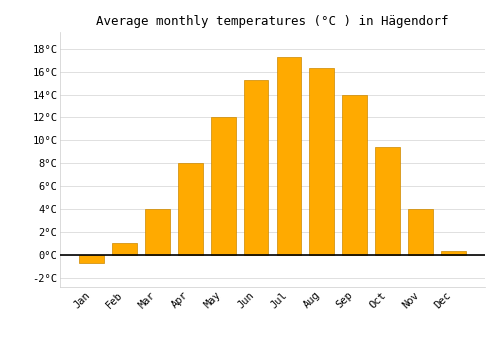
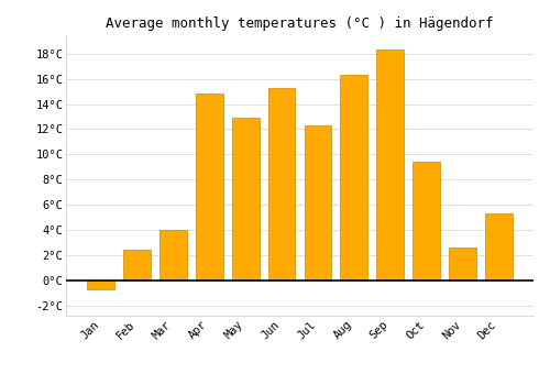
Feb: 1.0°C -> 2.4°C
Apr: 8.0°C -> 14.8°C
May: 12.0°C -> 12.9°C
Jul: 17.3°C -> 12.3°C
Sep: 14.0°C -> 18.3°C
Nov: 4.0°C -> 2.6°C
Dec: 0.3°C -> 5.3°C
